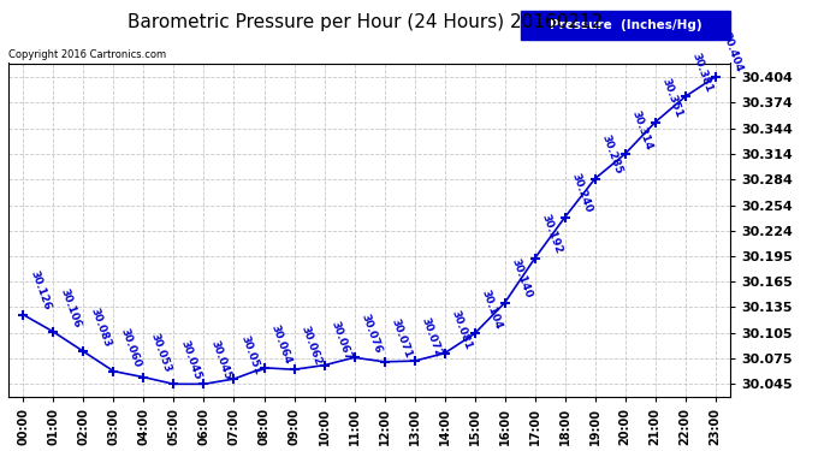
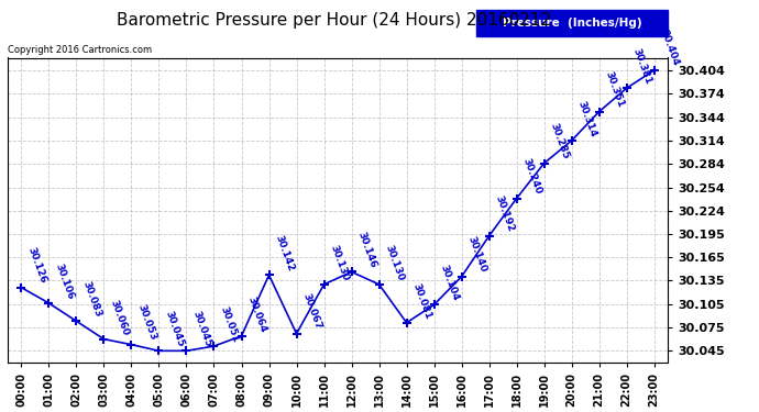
09:00: 30.062 -> 30.142
11:00: 30.076 -> 30.130
12:00: 30.071 -> 30.146
13:00: 30.072 -> 30.130
